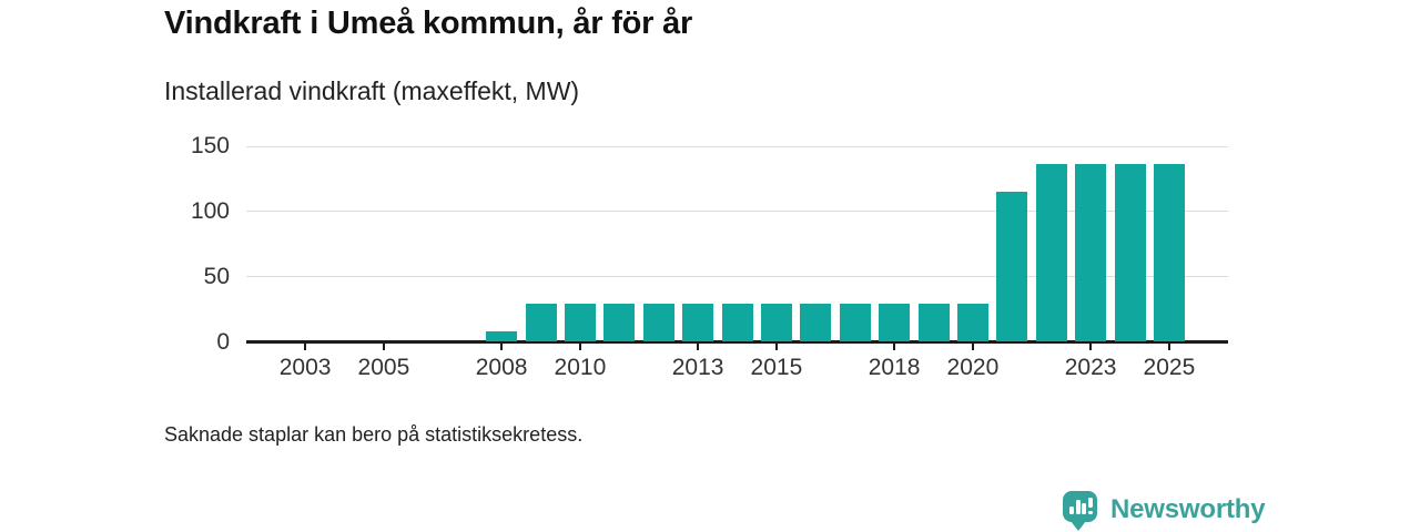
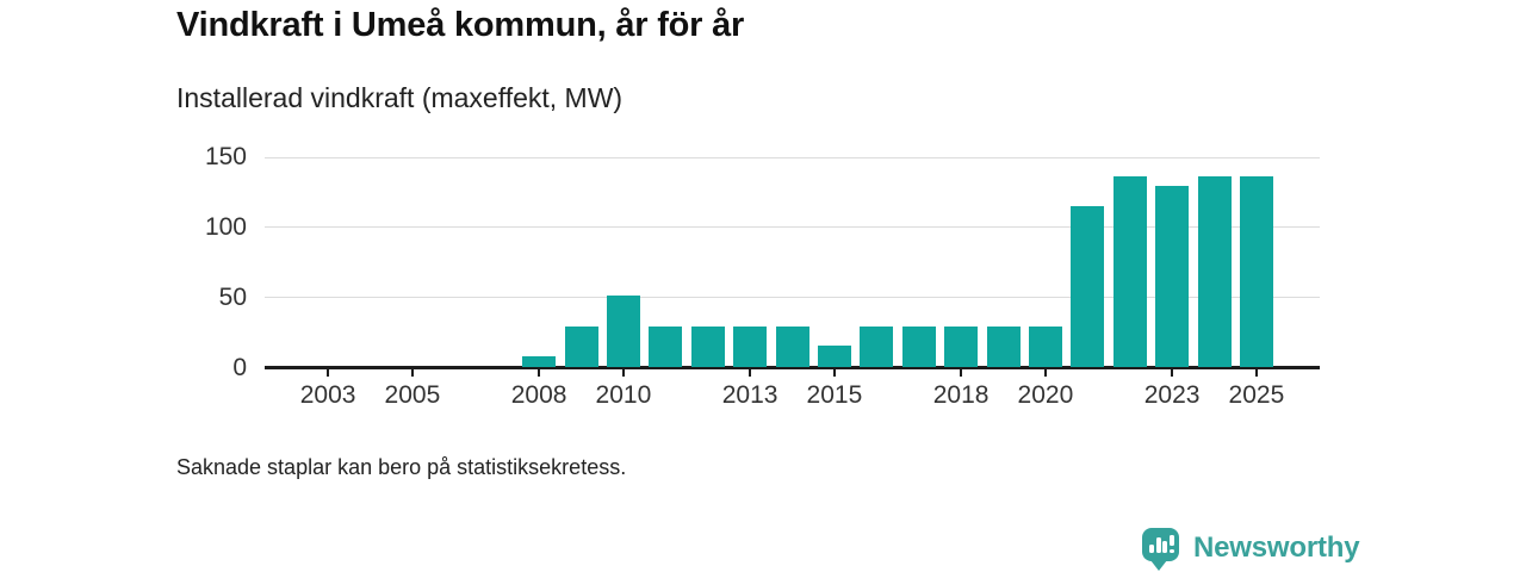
2010: 29 -> 51
2015: 29 -> 15
2023: 136 -> 129
